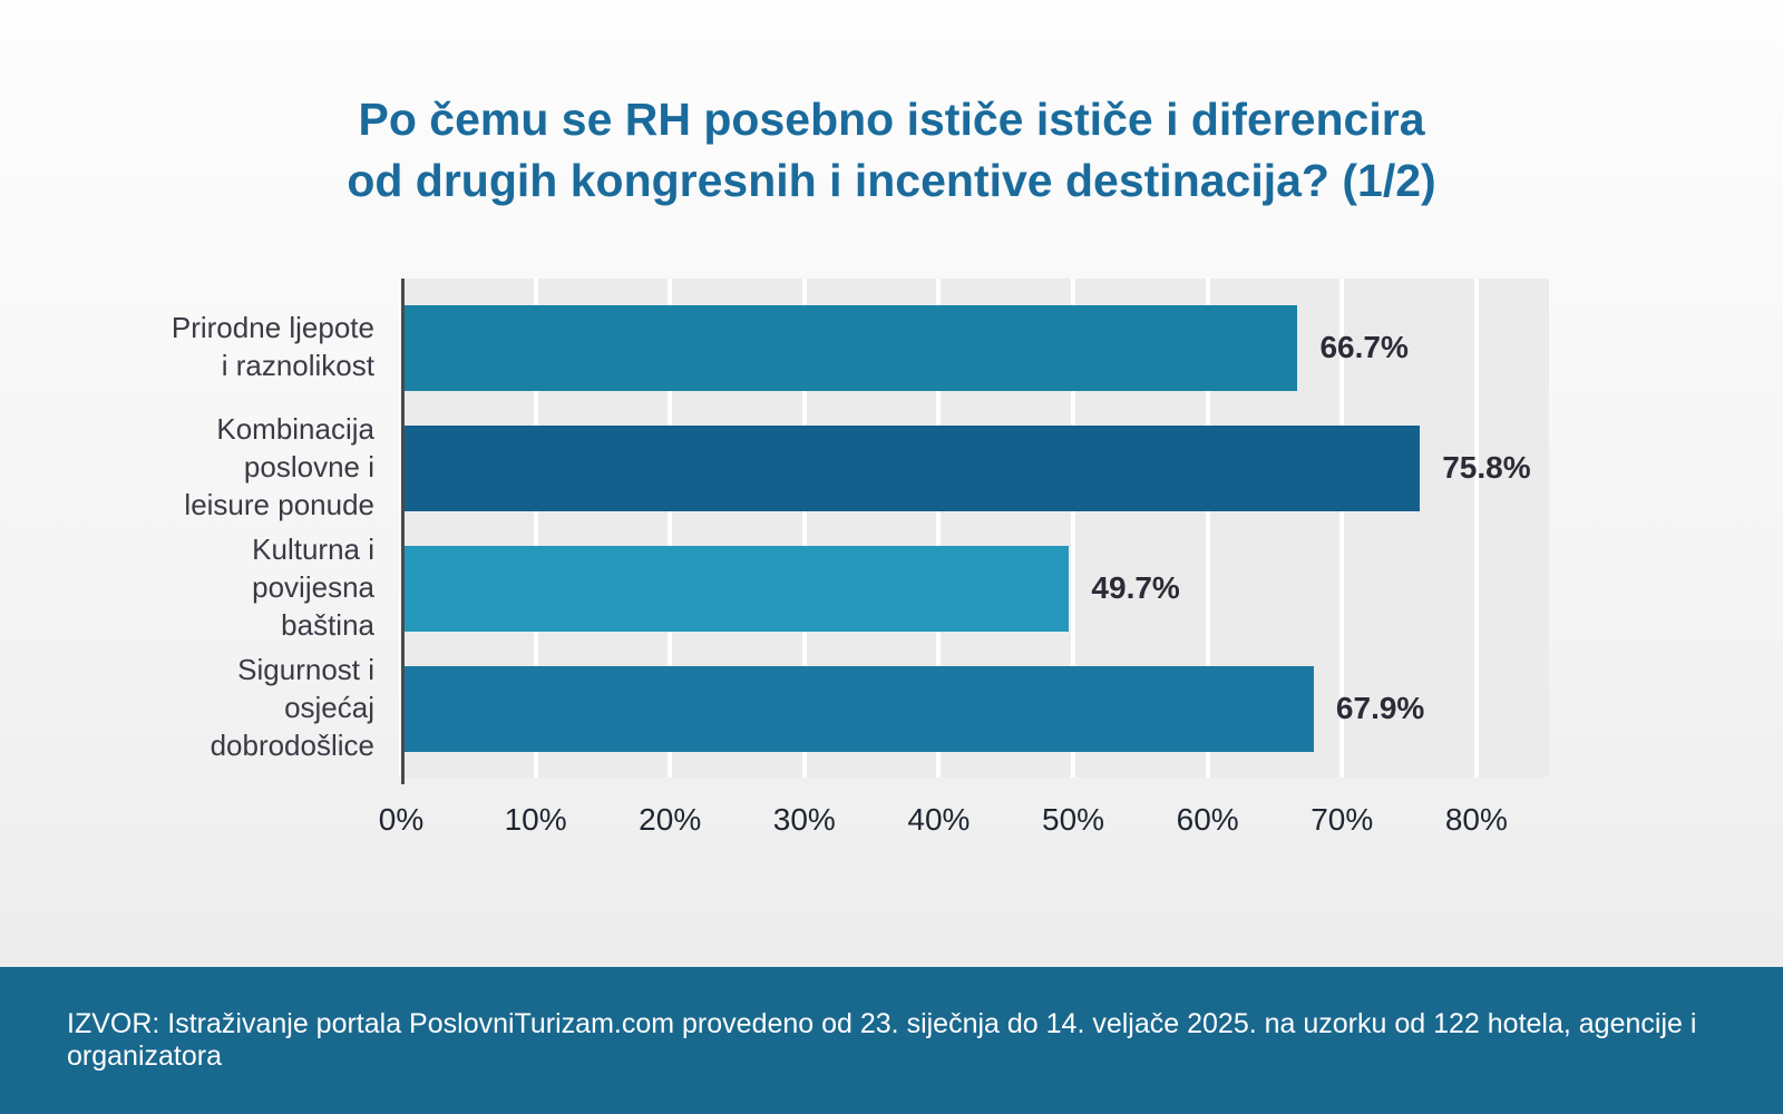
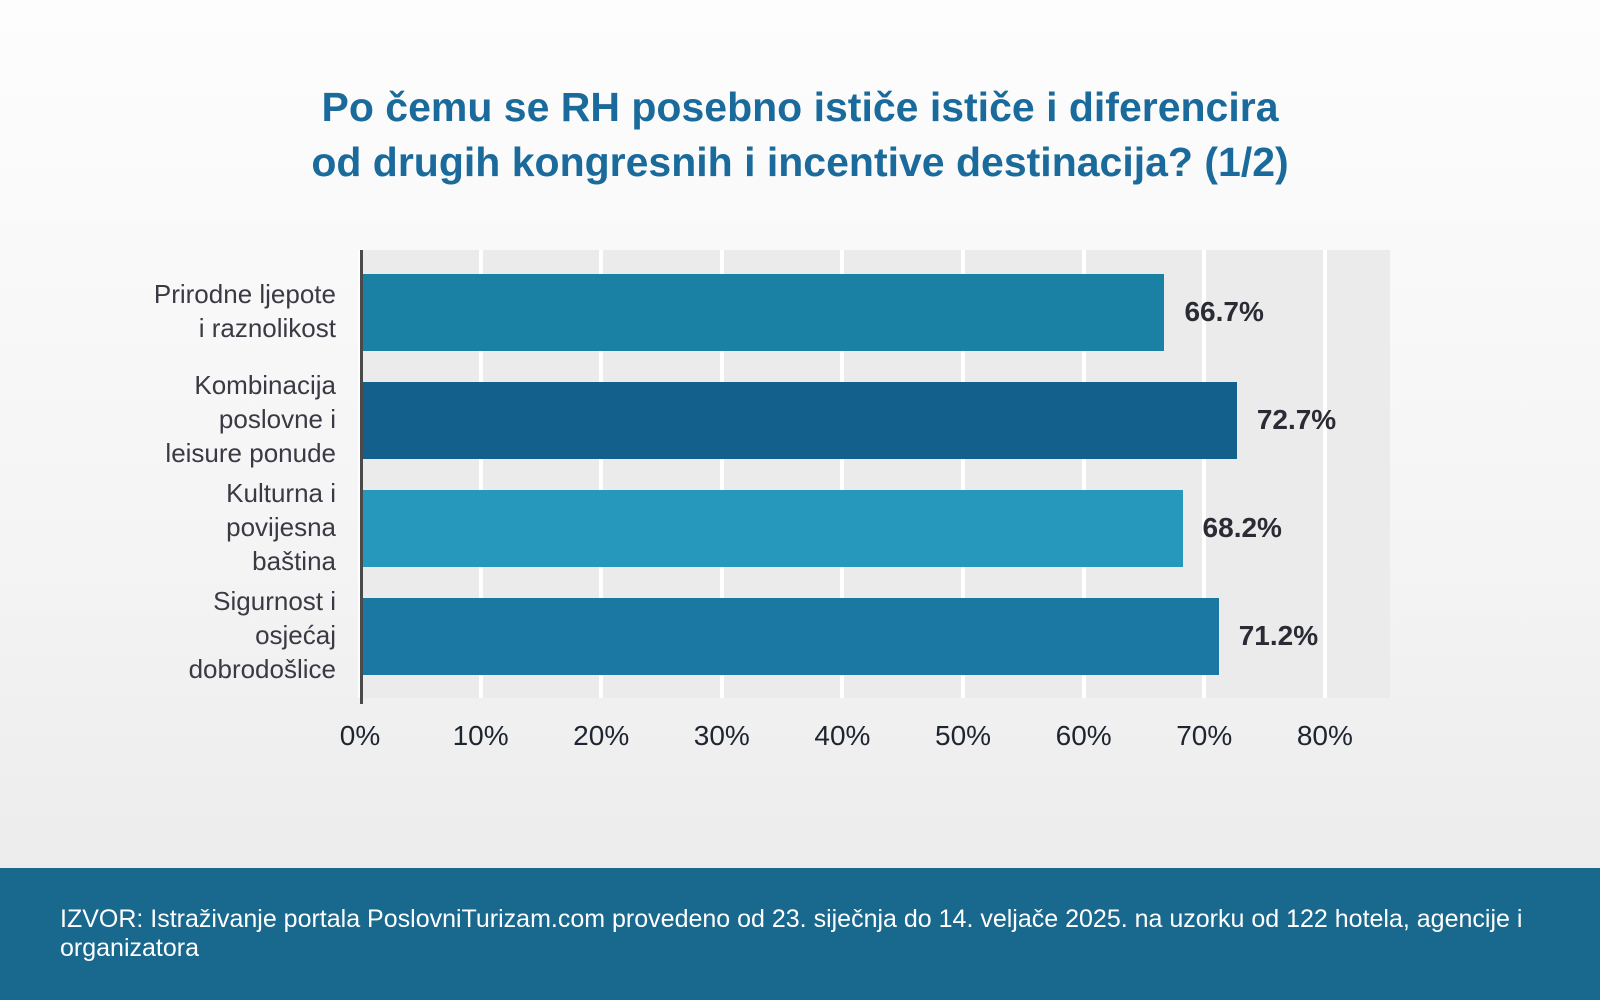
Kombinacija poslovne i leisure ponude: 75.8% -> 72.7%
Kulturna i povijesna baština: 49.7% -> 68.2%
Sigurnost i osjećaj dobrodošlice: 67.9% -> 71.2%
